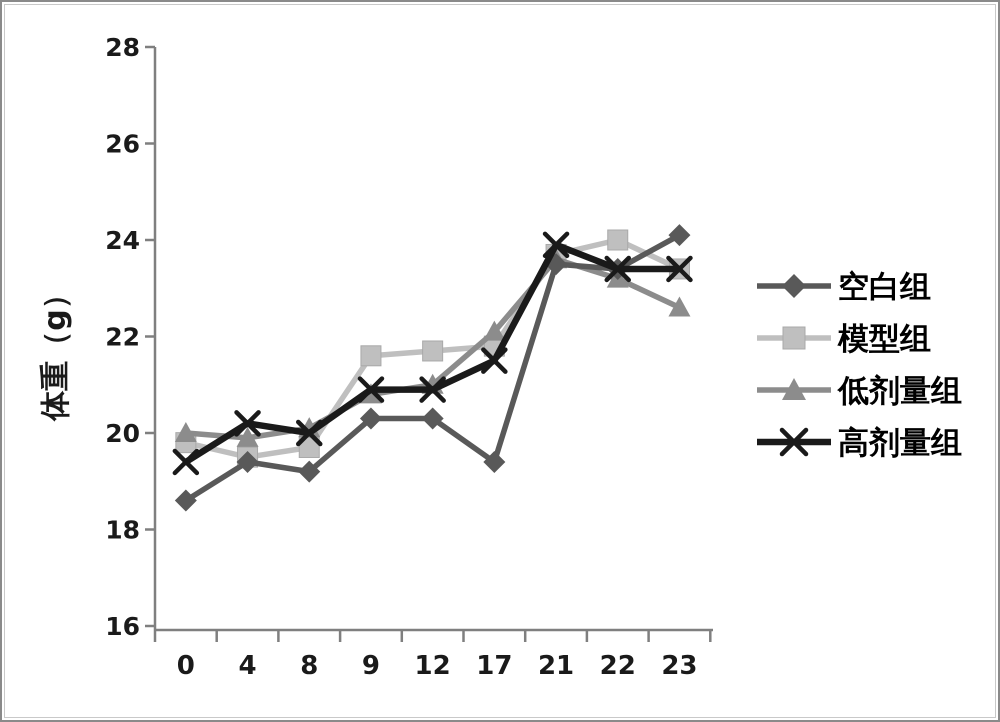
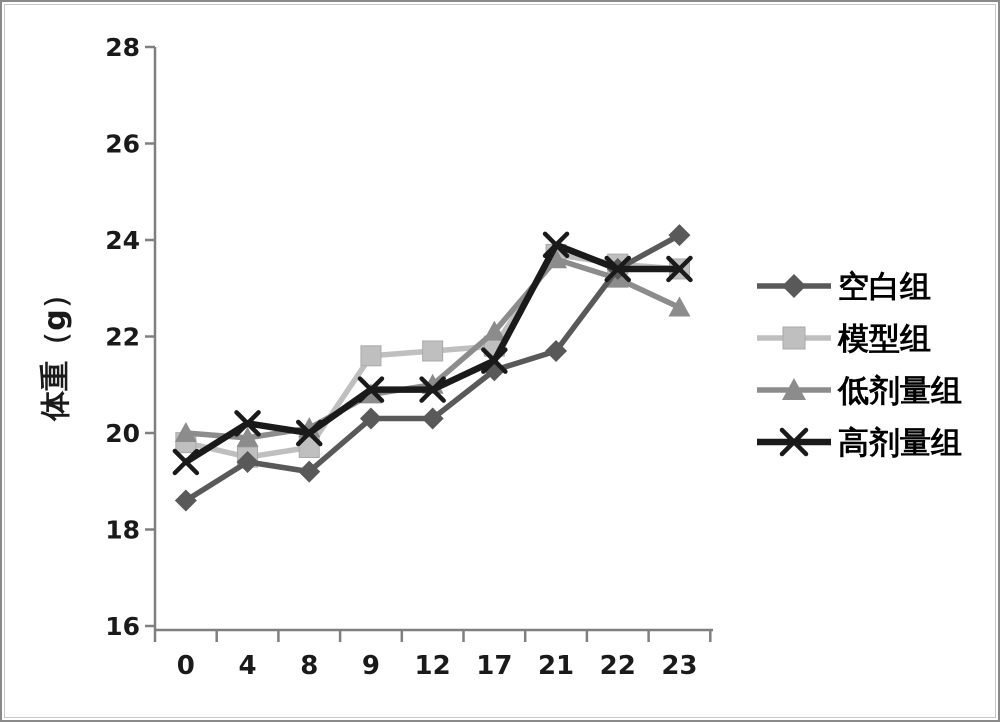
空白组/17: 19.4 -> 21.3
空白组/21: 23.5 -> 21.7
模型组/22: 24.0 -> 23.5
